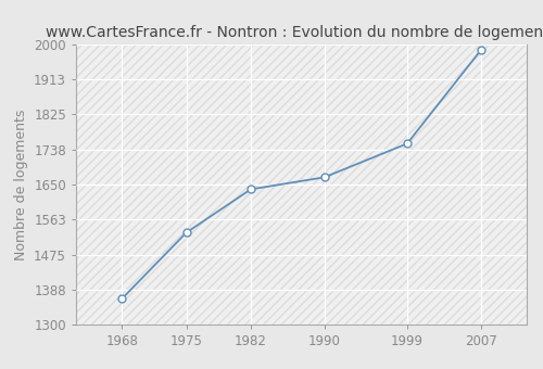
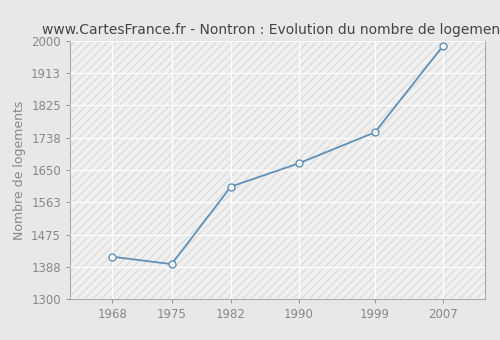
1968: 1365 -> 1415
1975: 1530 -> 1395
1982: 1638 -> 1605
